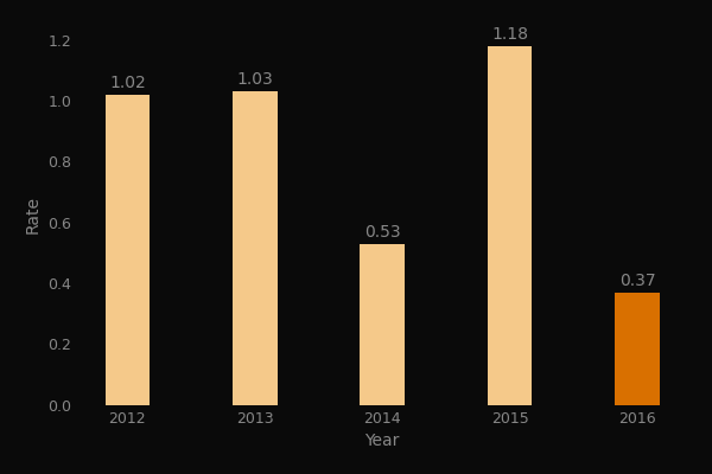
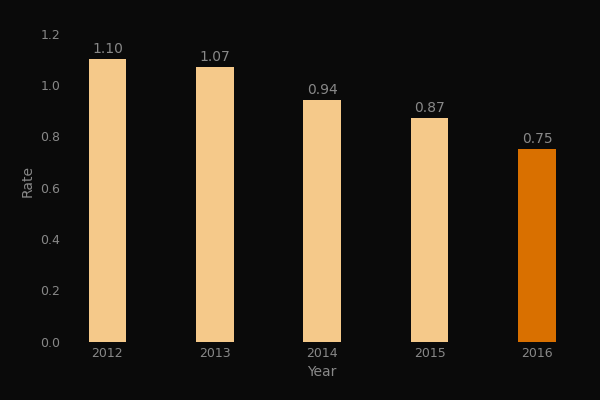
2012: 1.02 -> 1.10
2013: 1.03 -> 1.07
2014: 0.53 -> 0.94
2015: 1.18 -> 0.87
2016: 0.37 -> 0.75
